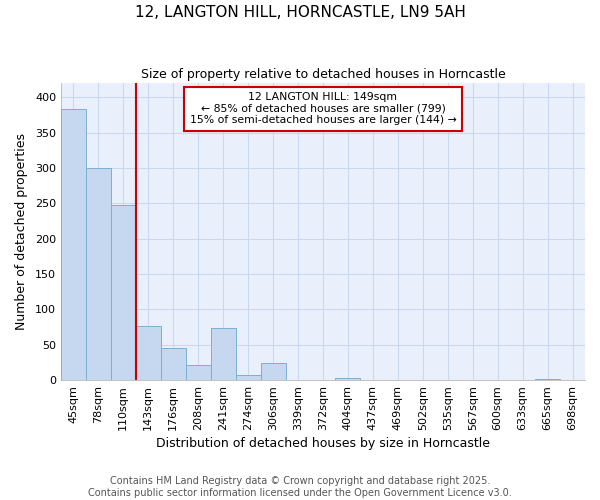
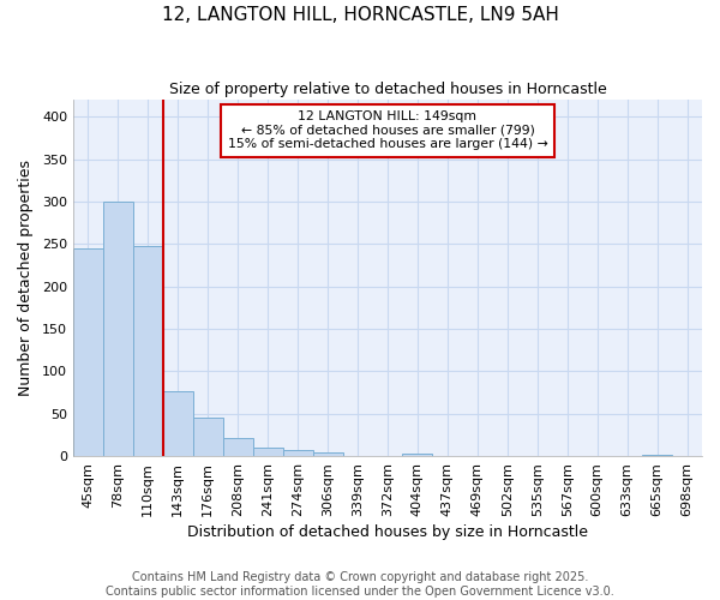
45sqm: 384 -> 245
241sqm: 74 -> 10
306sqm: 24 -> 4
